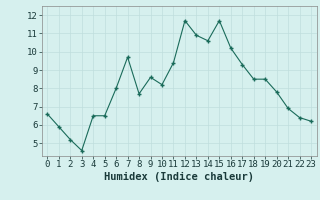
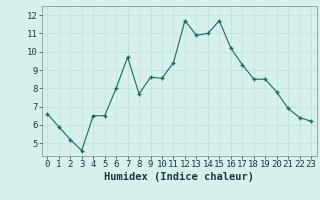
10: 8.2 -> 8.6
14: 10.6 -> 11.0
